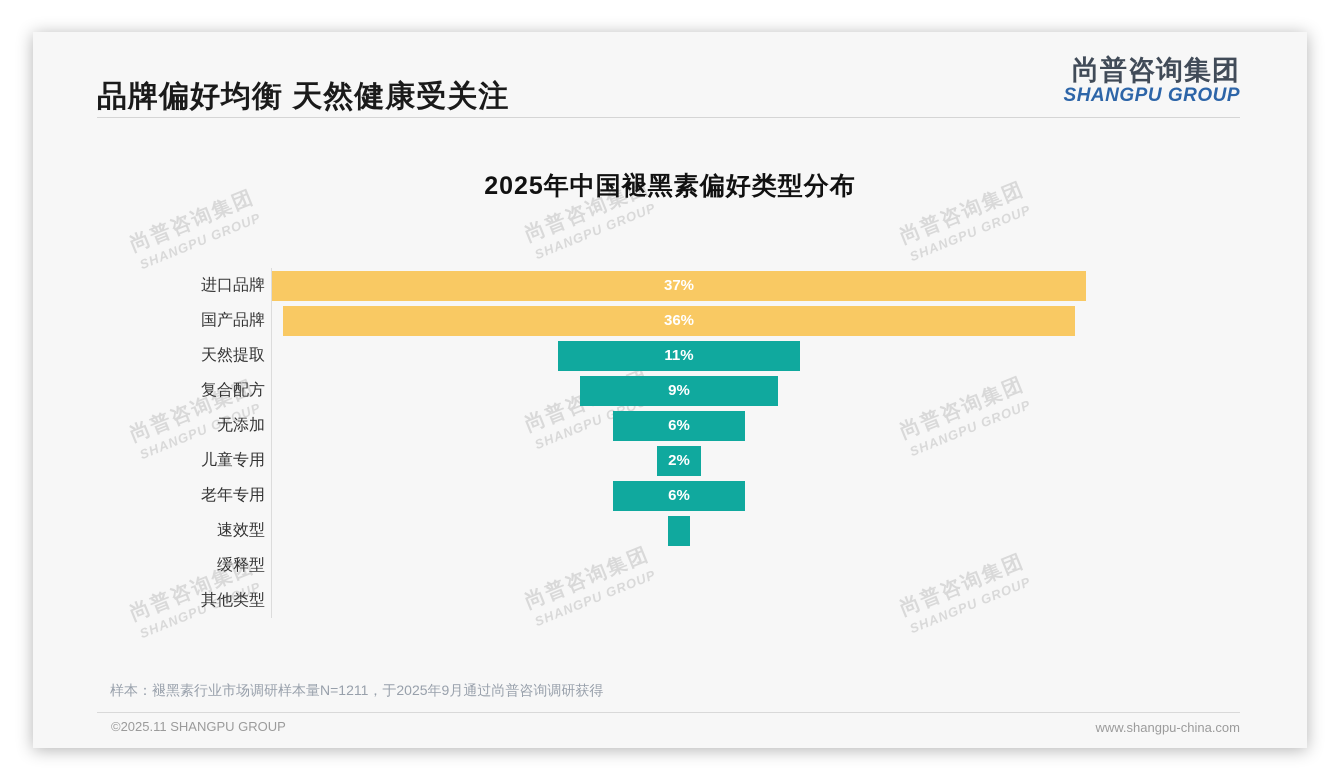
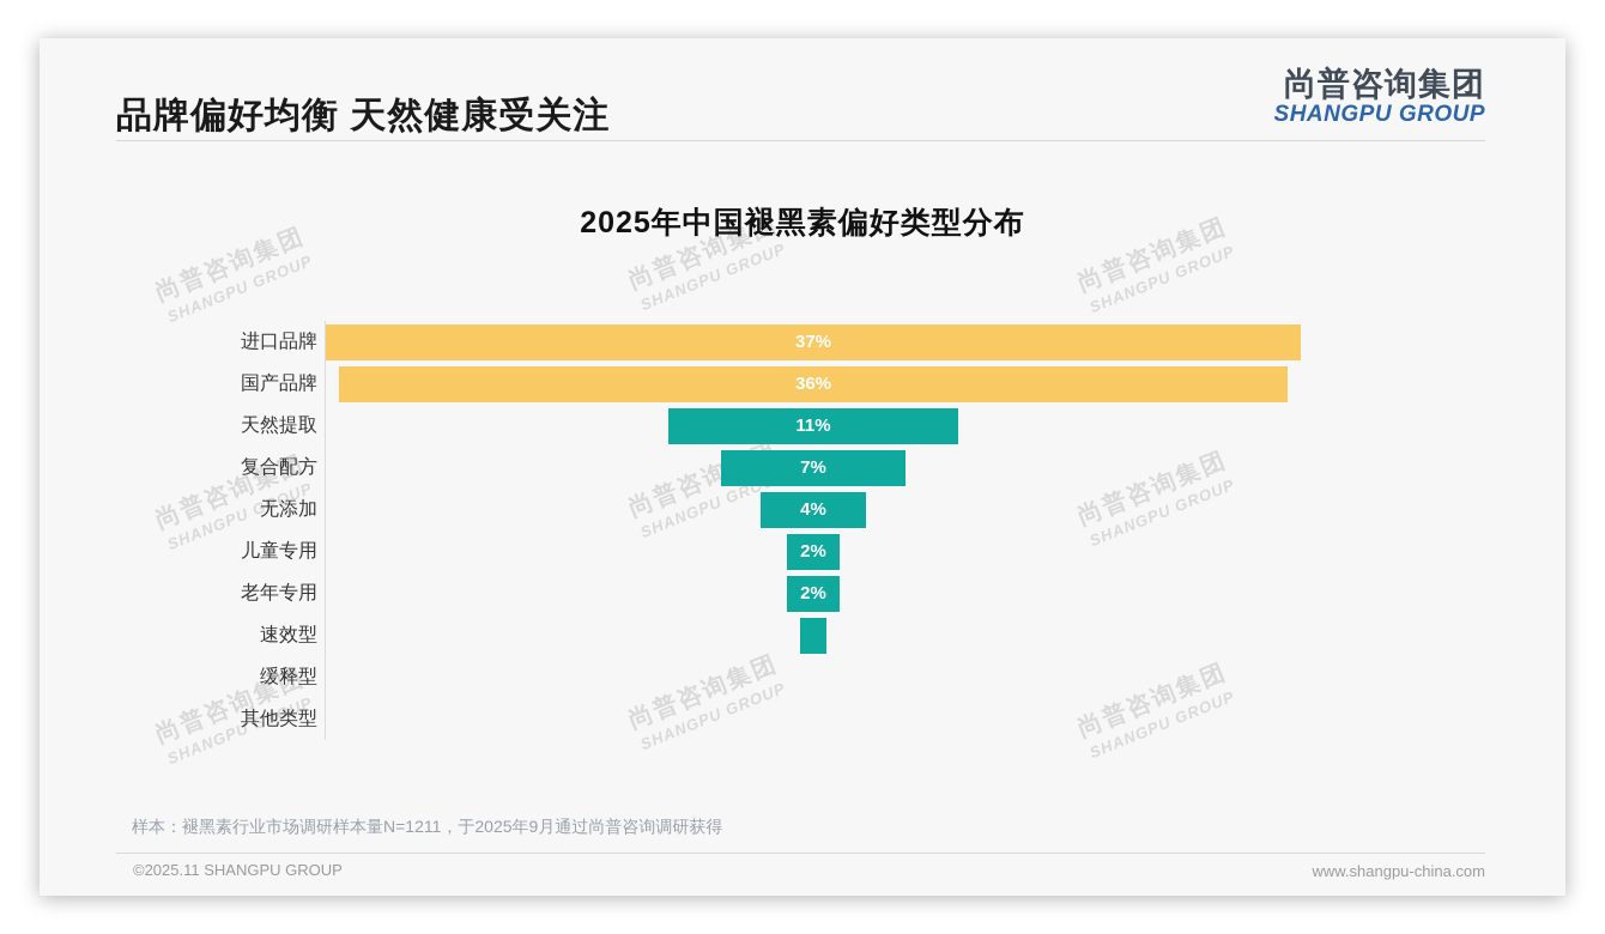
复合配方: 9% -> 7%
无添加: 6% -> 4%
老年专用: 6% -> 2%
